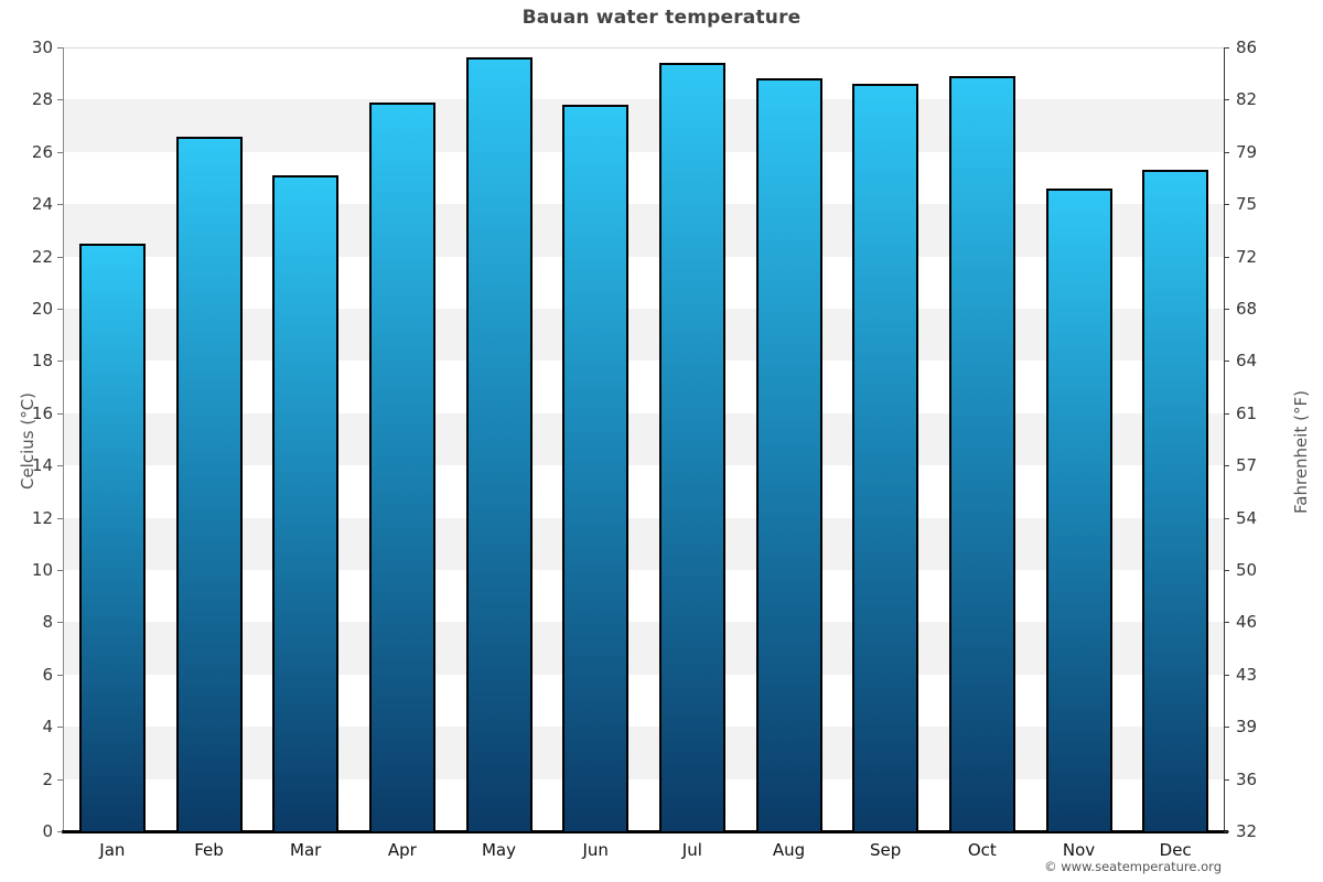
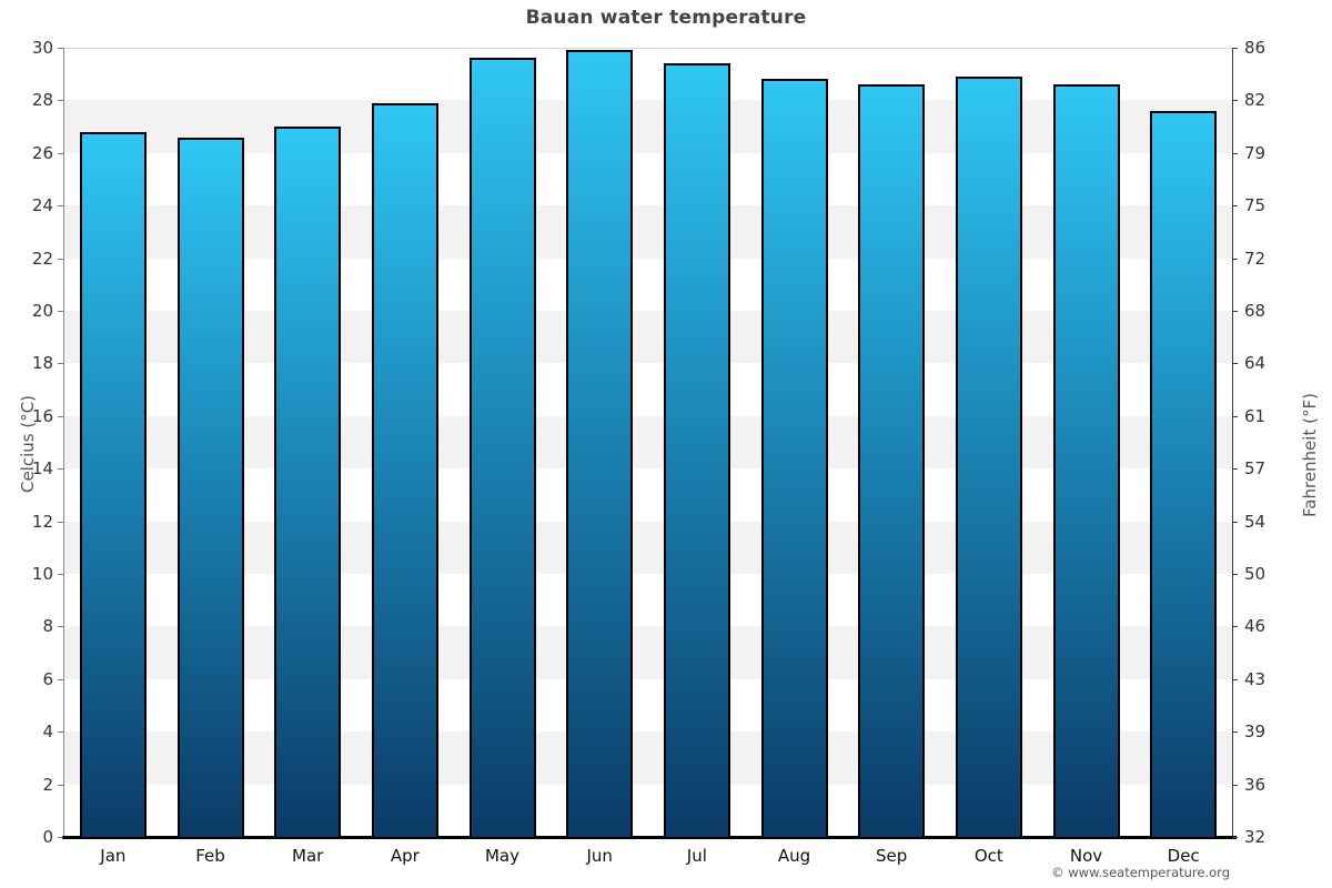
Jan: 22.5 -> 26.8
Mar: 25.1 -> 27.0
Jun: 27.8 -> 29.9
Nov: 24.6 -> 28.6
Dec: 25.3 -> 27.6
